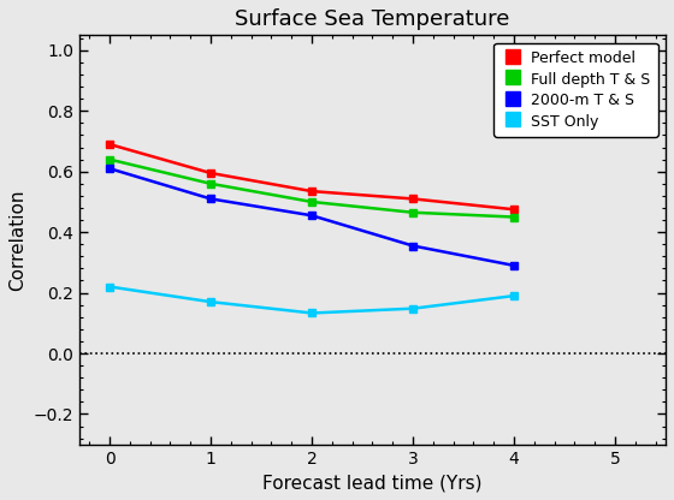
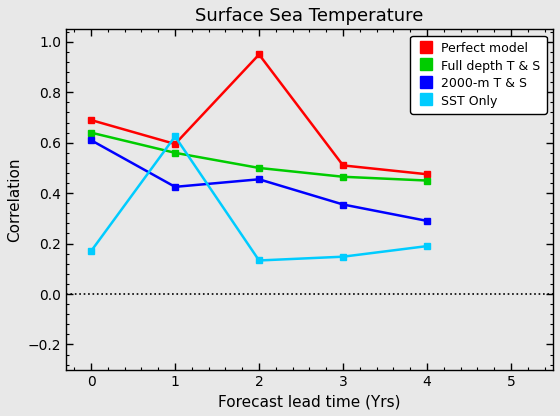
SST Only/0: 0.220 -> 0.170
2000-m T & S/1: 0.510 -> 0.425
SST Only/1: 0.170 -> 0.625
Perfect model/2: 0.535 -> 0.950
